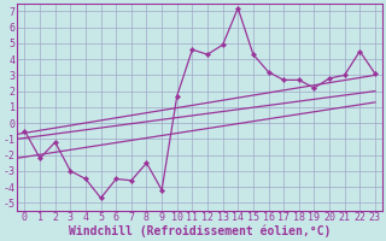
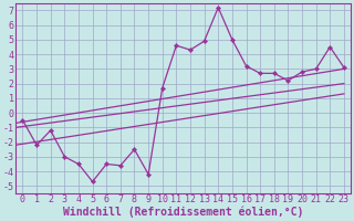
15: 4.3 -> 5.0
